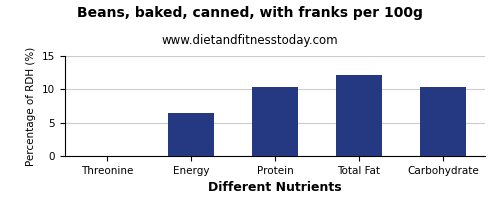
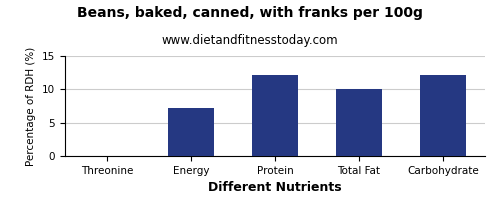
Energy: 6.4 -> 7.2
Protein: 10.4 -> 12.2
Total Fat: 12.2 -> 10.1
Carbohydrate: 10.4 -> 12.2
